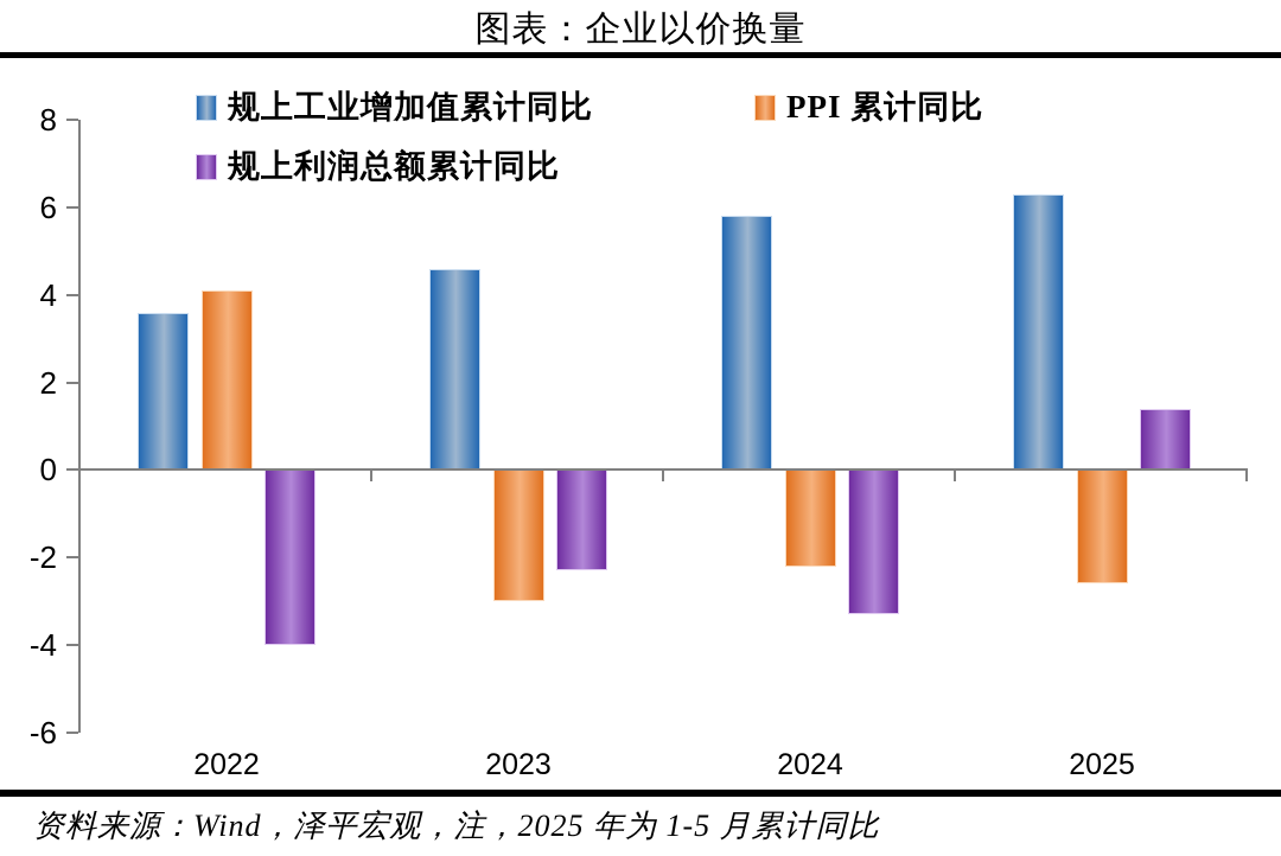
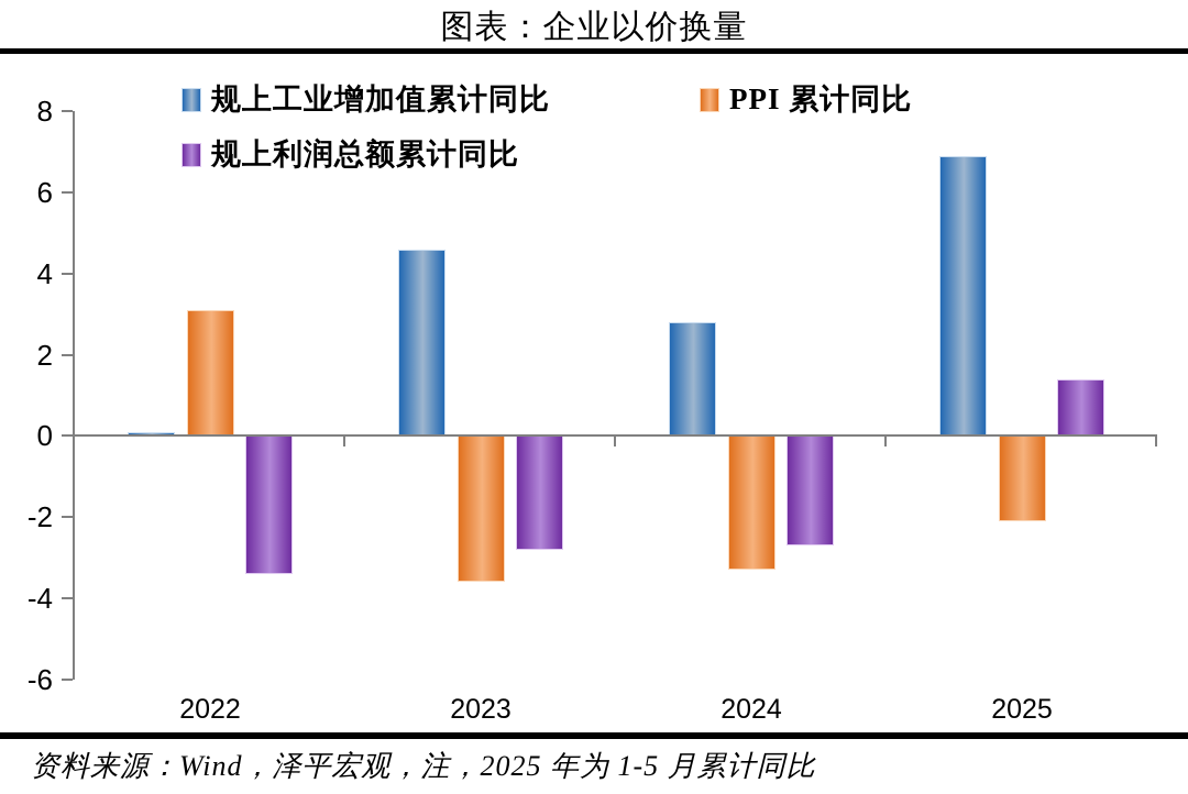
规上工业增加值累计同比/2022: 3.6 -> 0.1
PPI 累计同比/2022: 4.1 -> 3.1
规上利润总额累计同比/2022: -4.0 -> -3.4
PPI 累计同比/2023: -3.0 -> -3.6
规上利润总额累计同比/2023: -2.3 -> -2.8
规上工业增加值累计同比/2024: 5.8 -> 2.8
PPI 累计同比/2024: -2.2 -> -3.3
规上利润总额累计同比/2024: -3.3 -> -2.7
规上工业增加值累计同比/2025: 6.3 -> 6.9
PPI 累计同比/2025: -2.6 -> -2.1
